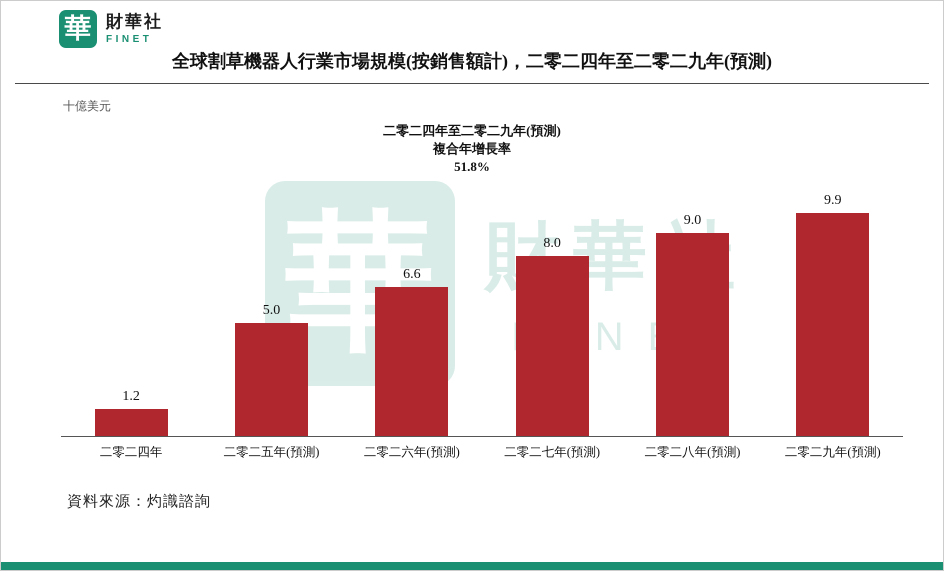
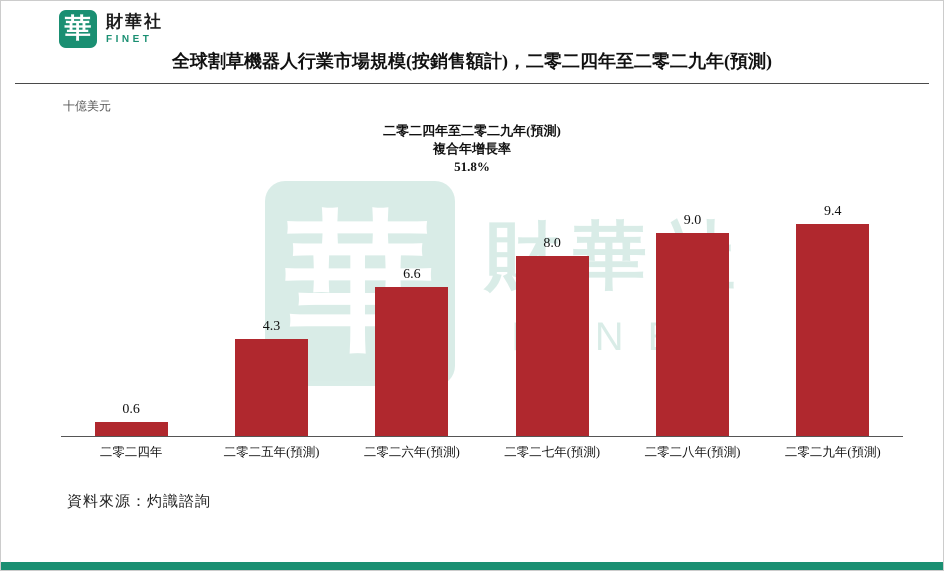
二零二四年: 1.2 -> 0.6
二零二五年(預測): 5.0 -> 4.3
二零二九年(預測): 9.9 -> 9.4
